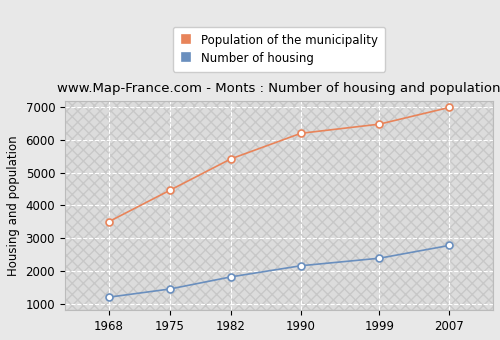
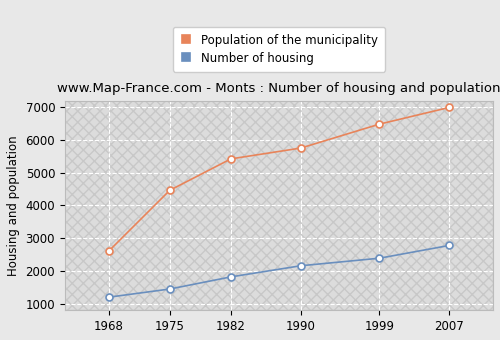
Population of the municipality/1968: 3500 -> 2600
Population of the municipality/1990: 6200 -> 5750
